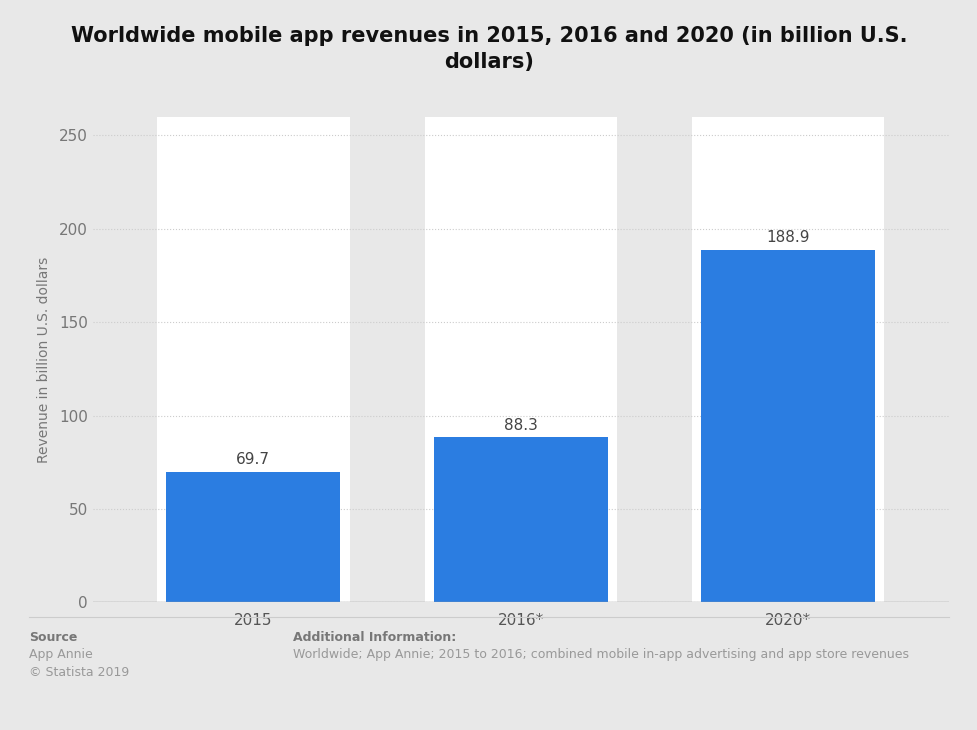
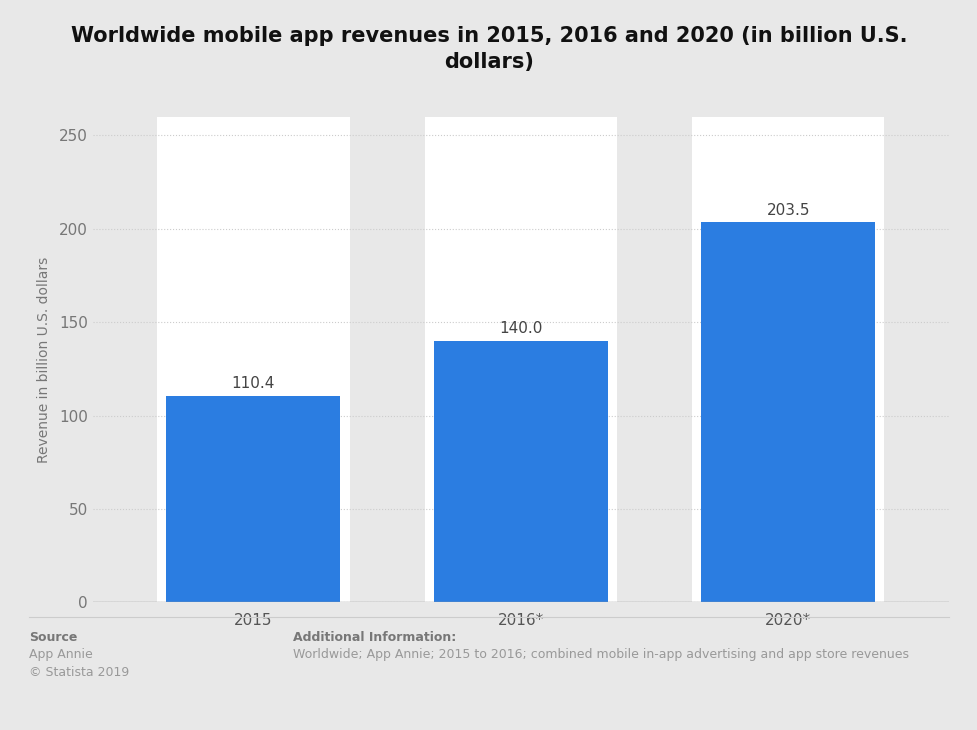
2015: 69.7 -> 110.4
2016*: 88.3 -> 140.0
2020*: 188.9 -> 203.5
